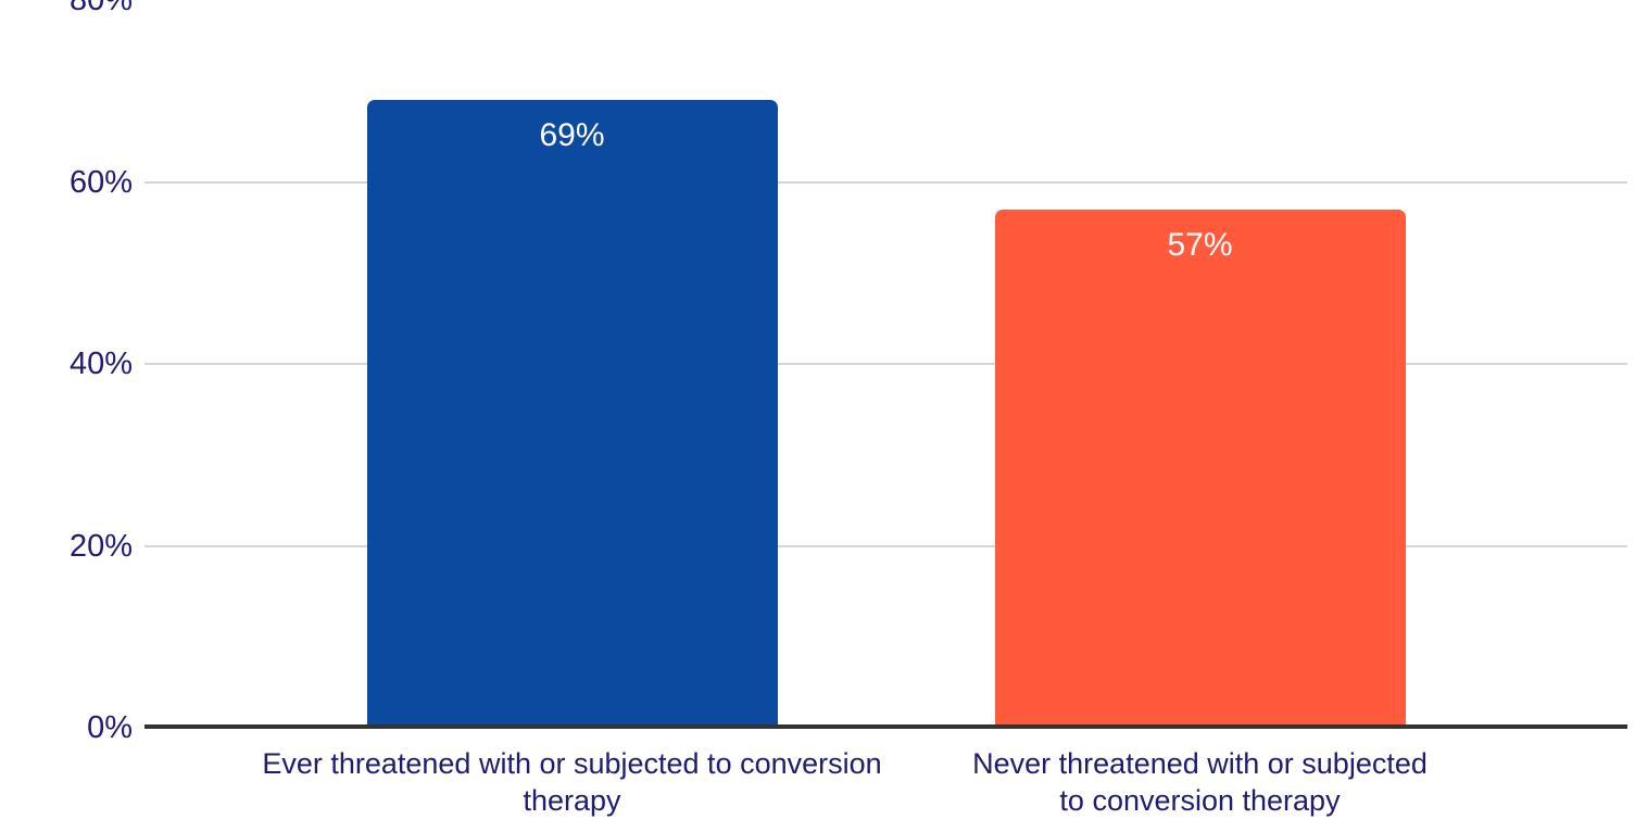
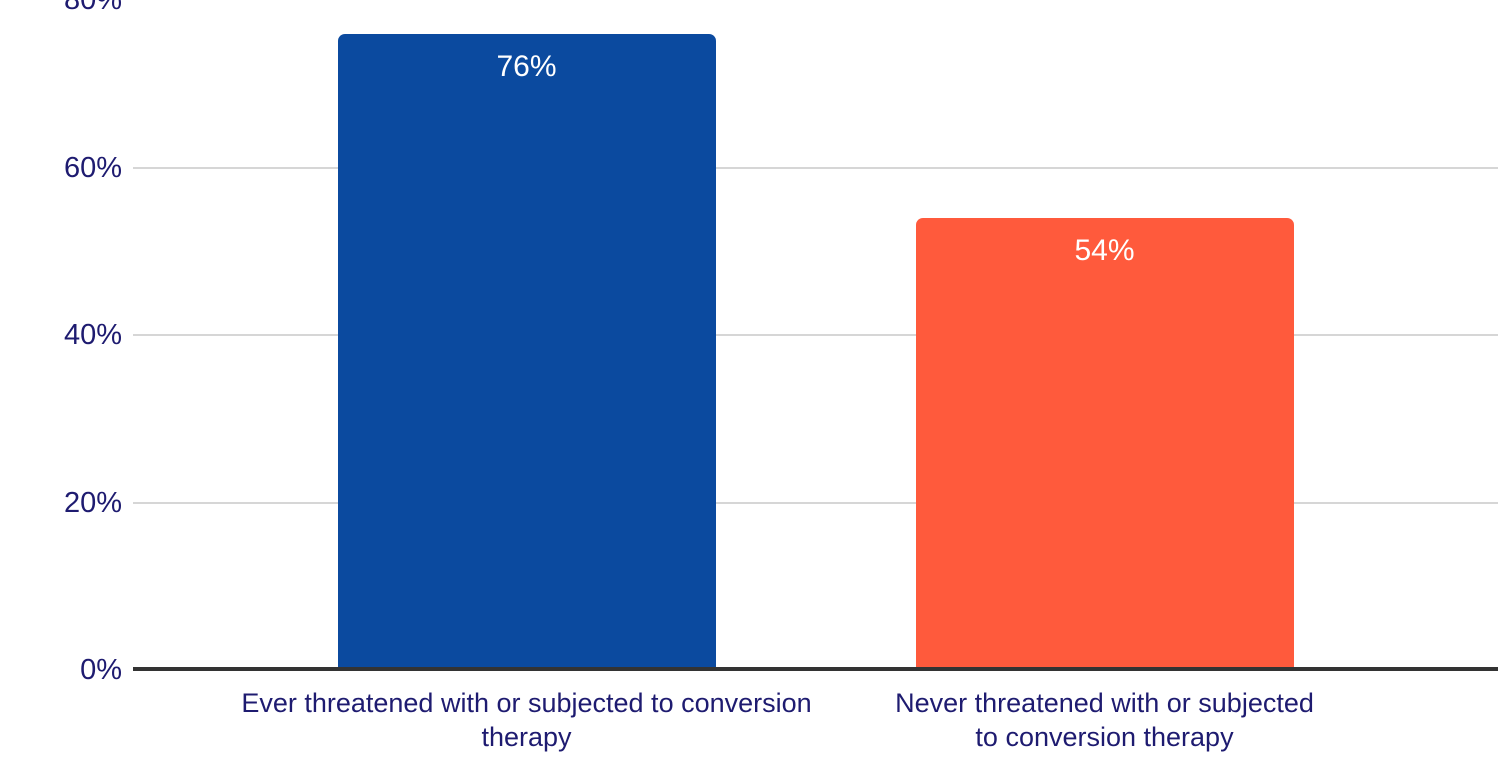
Ever threatened with or subjected to conversion therapy: 69% -> 76%
Never threatened with or subjected to conversion therapy: 57% -> 54%
